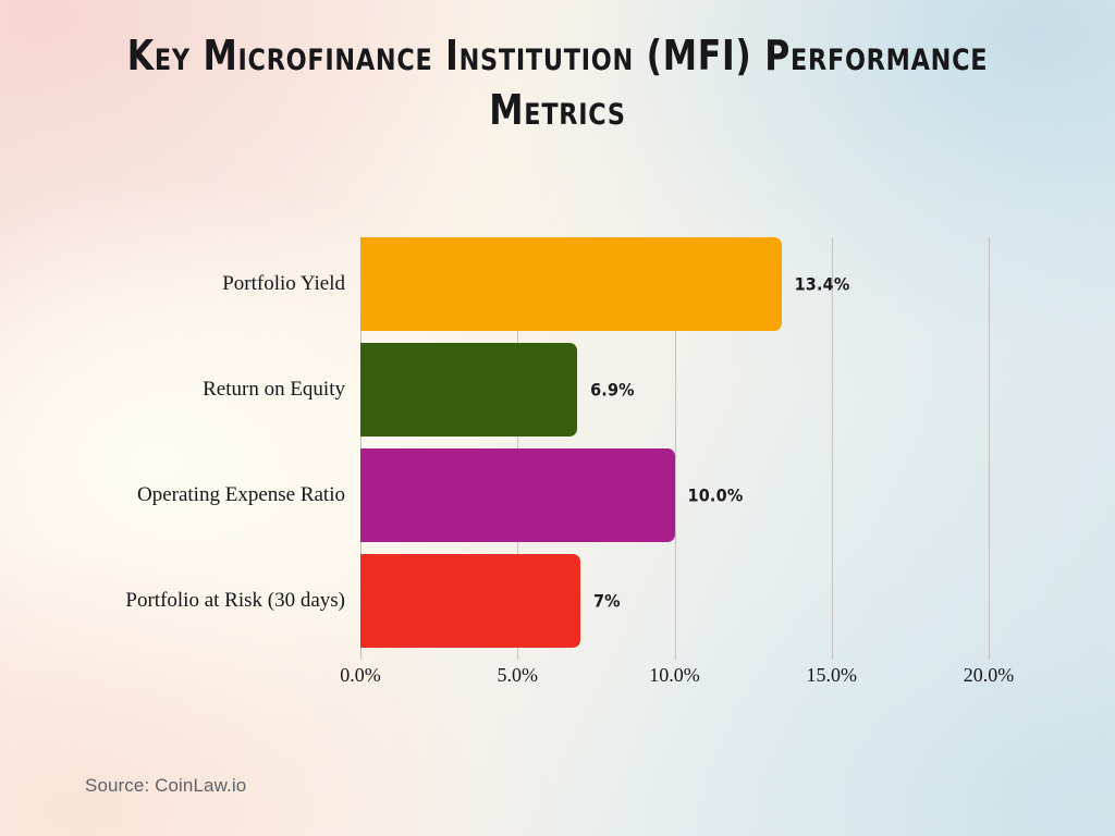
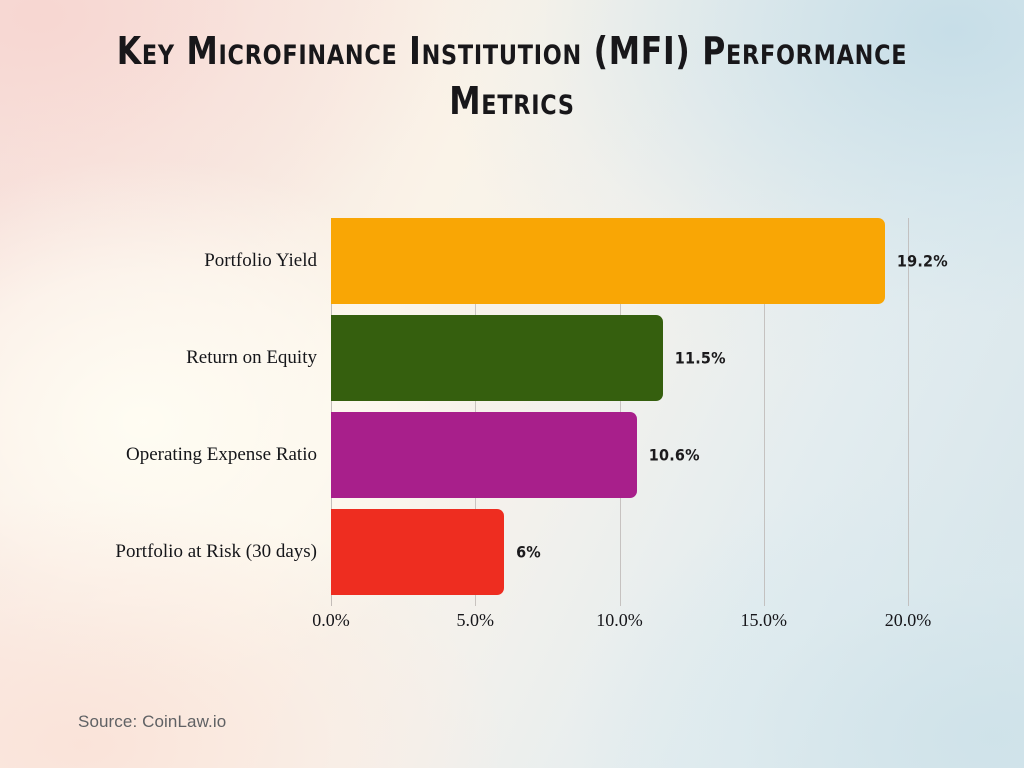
Portfolio Yield: 13.4% -> 19.2%
Return on Equity: 6.9% -> 11.5%
Operating Expense Ratio: 10.0% -> 10.6%
Portfolio at Risk (30 days): 7% -> 6%
